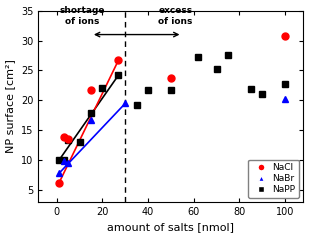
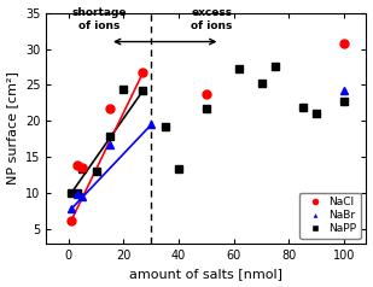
NaPP/20: 22.0 -> 24.4
NaPP/40: 21.8 -> 13.4
NaBr/100: 20.2 -> 24.2
